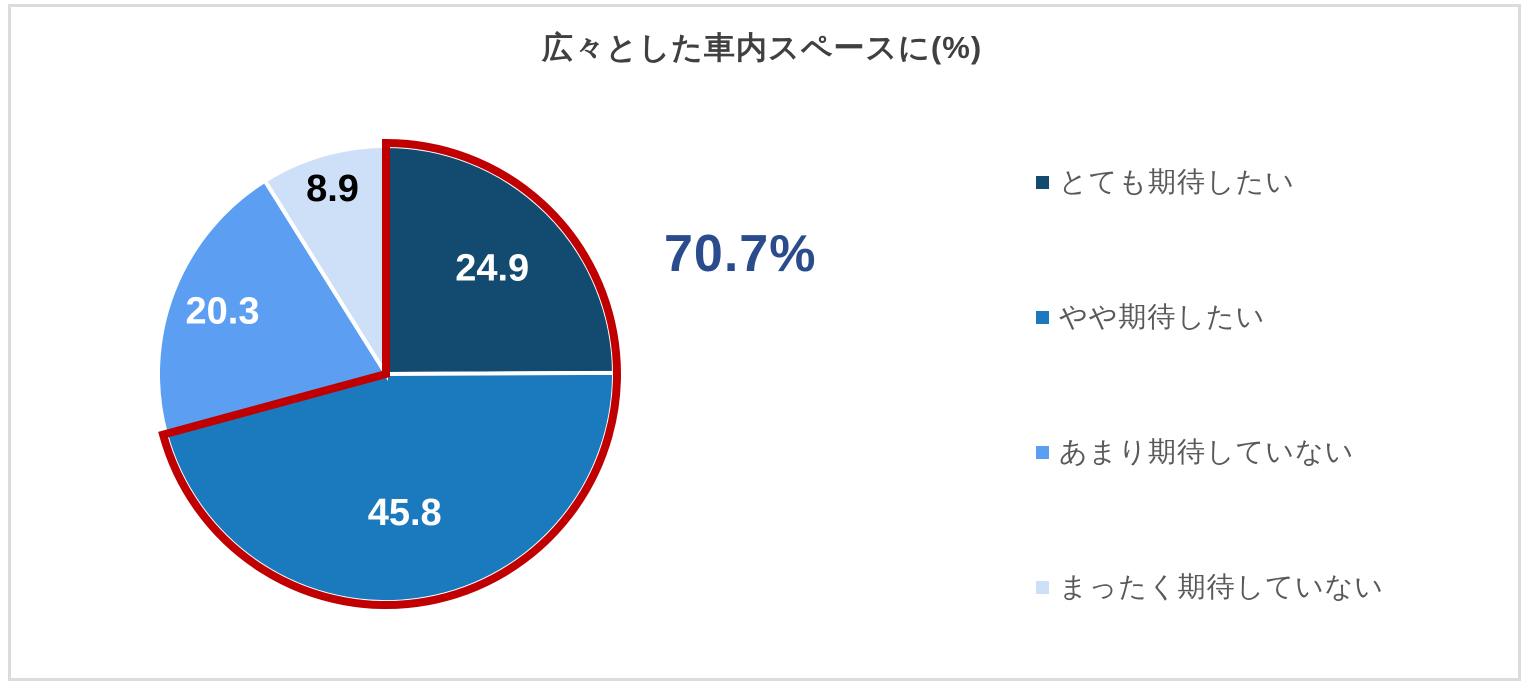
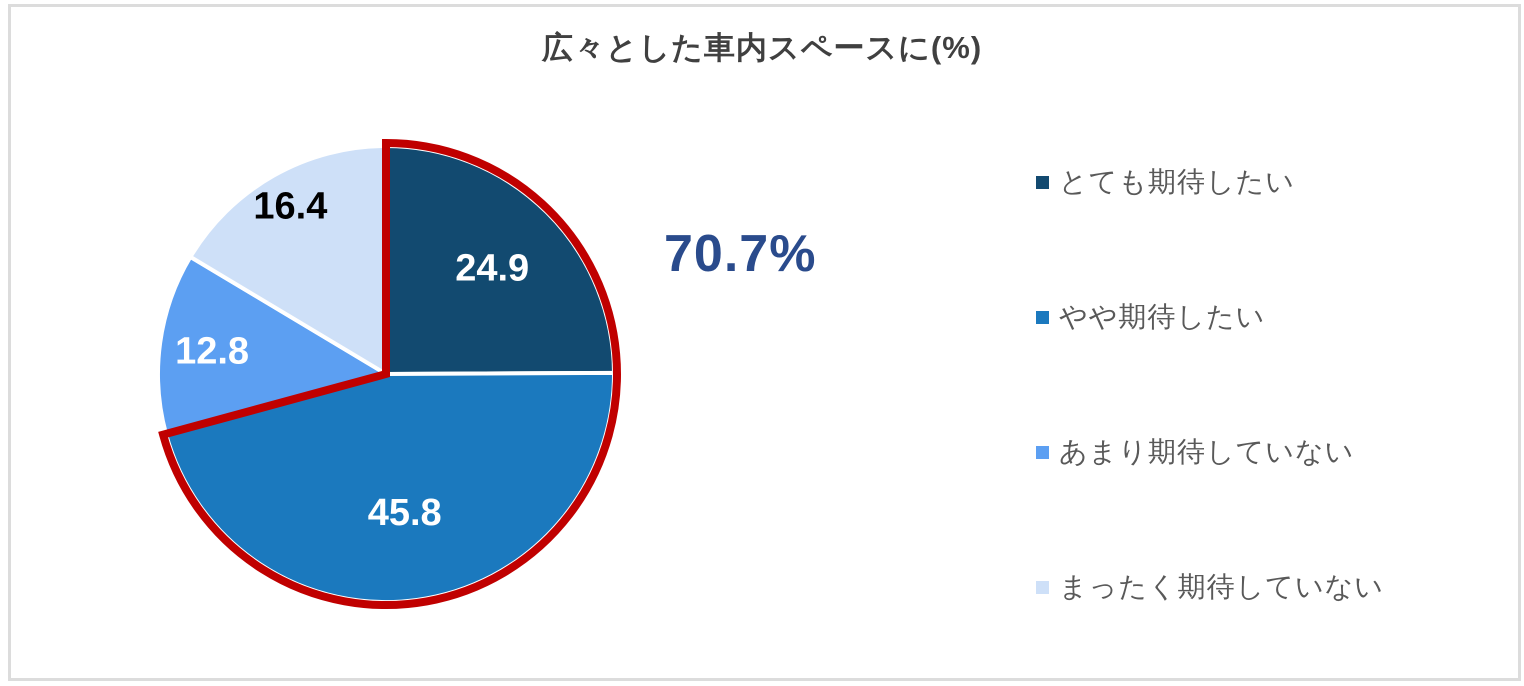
あまり期待していない: 20.3 -> 12.8
まったく期待していない: 8.9 -> 16.4
